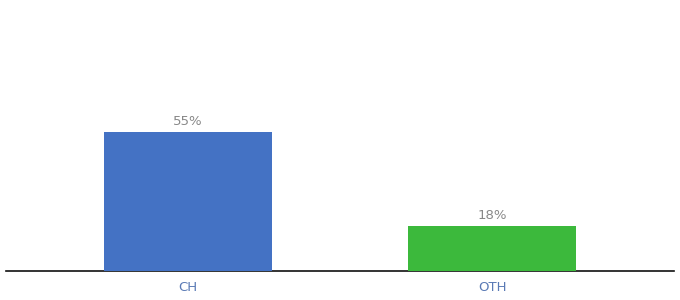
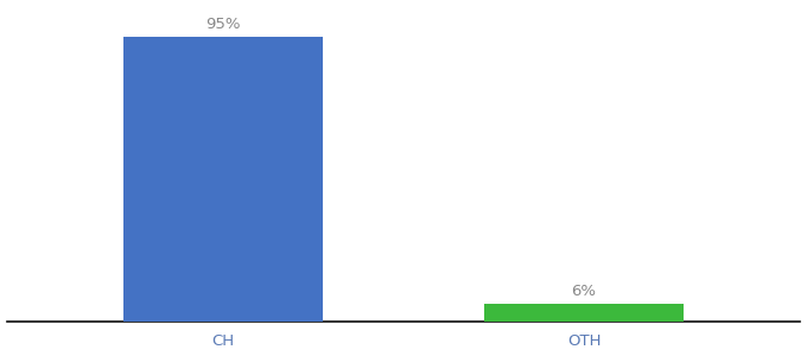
CH: 55% -> 95%
OTH: 18% -> 6%
